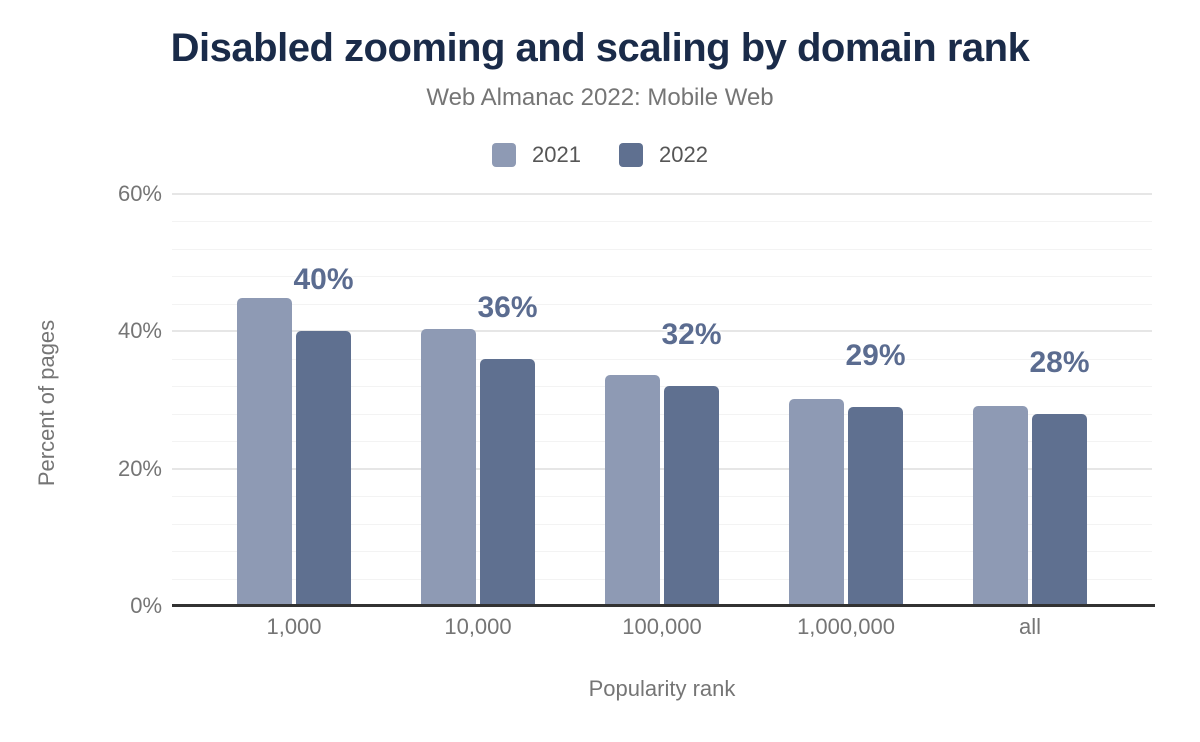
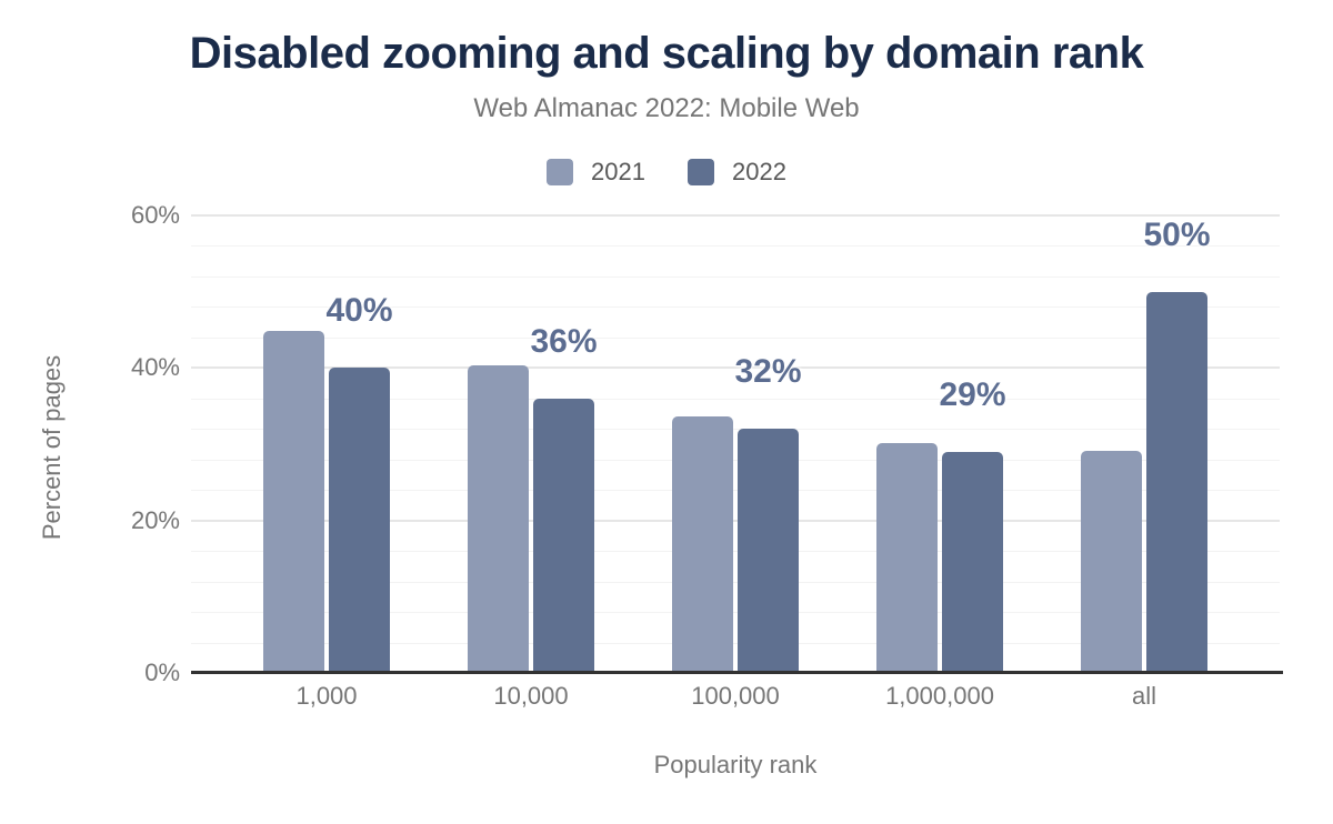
2022/all: 28% -> 50%
